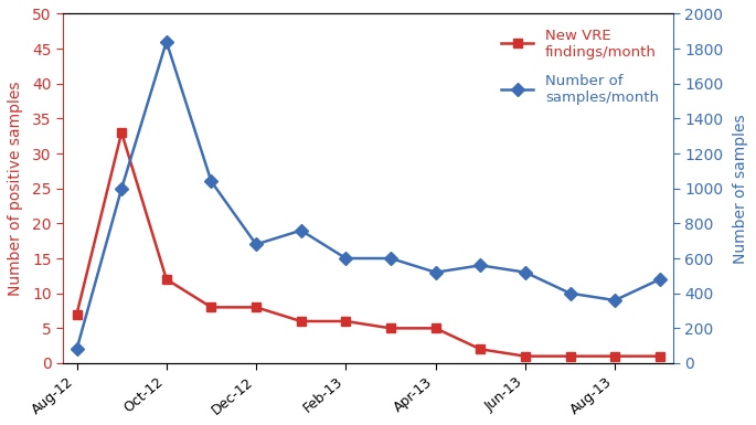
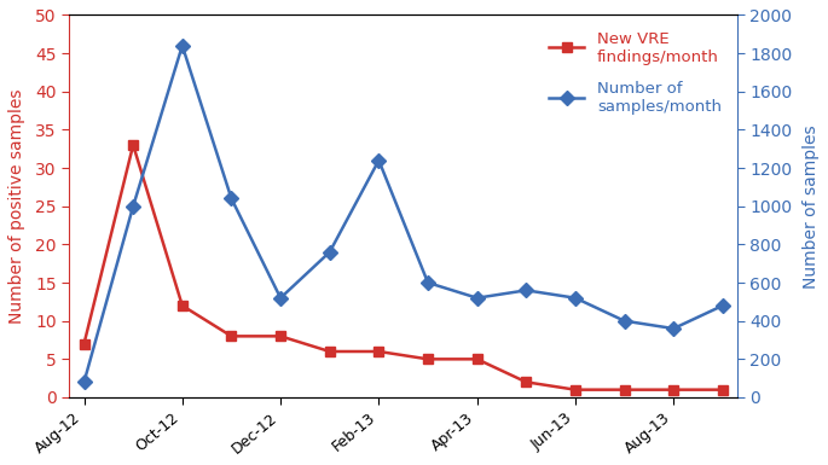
Number of samples/month/Dec-12: 680 -> 520
Number of samples/month/Feb-13: 600 -> 1240
